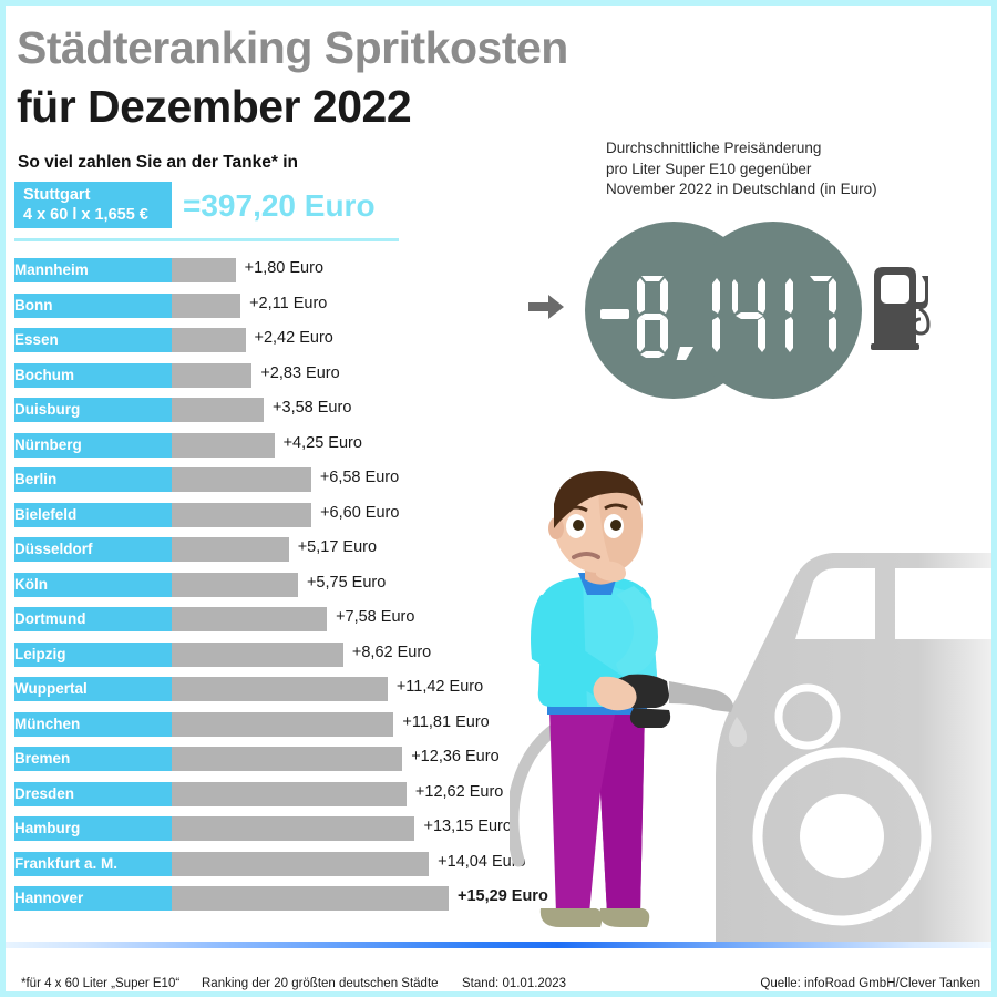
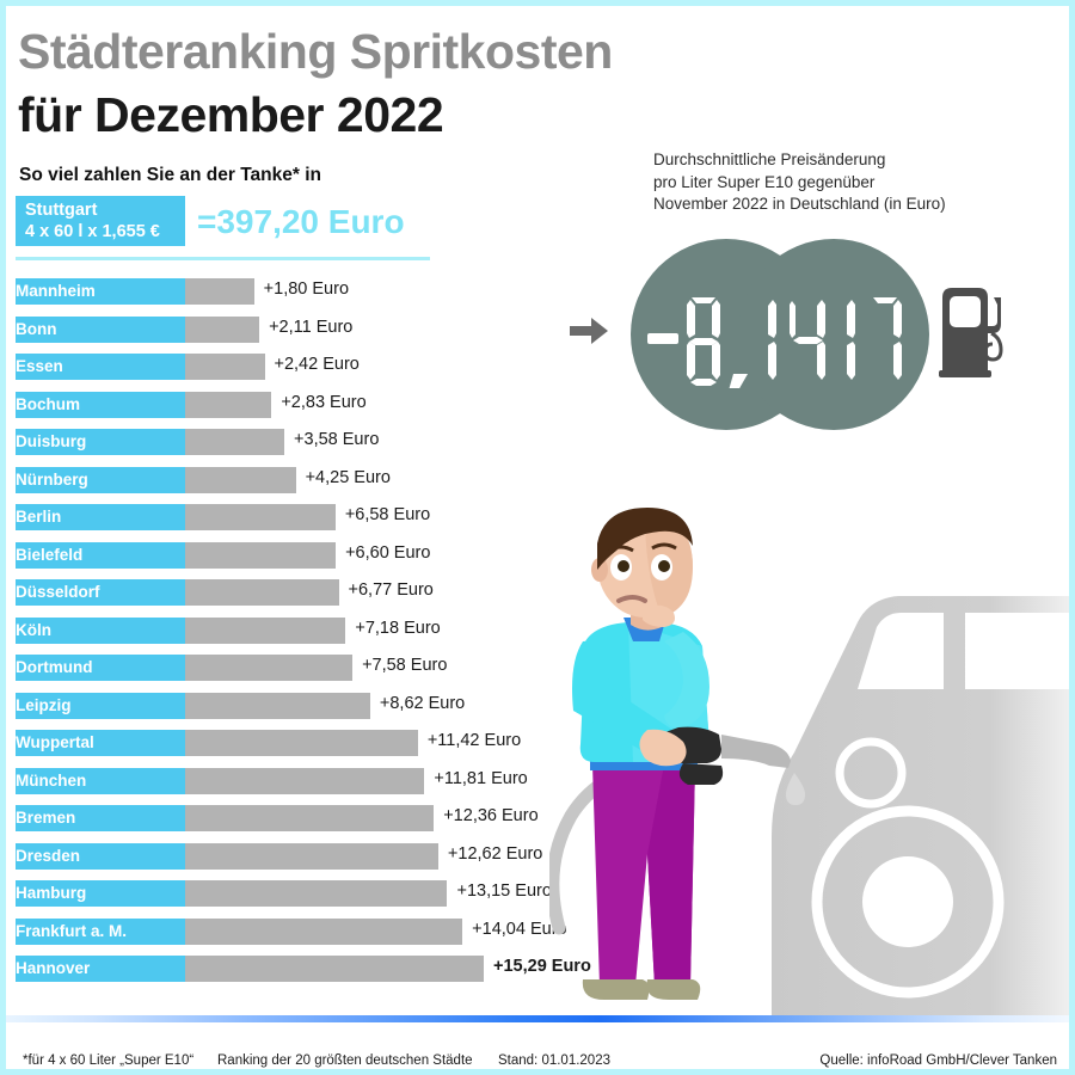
Düsseldorf: +5,17 -> +6,77
Köln: +5,75 -> +7,18
